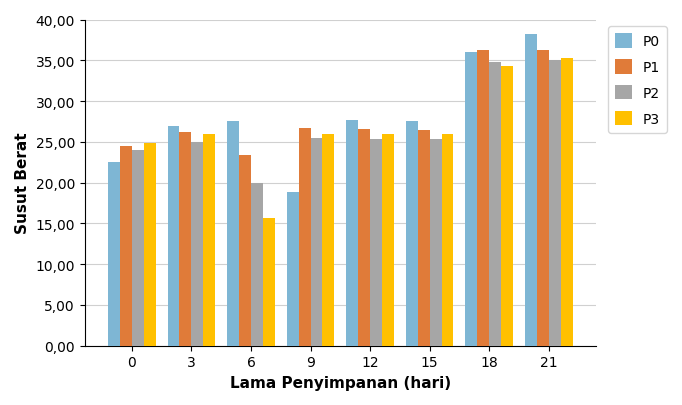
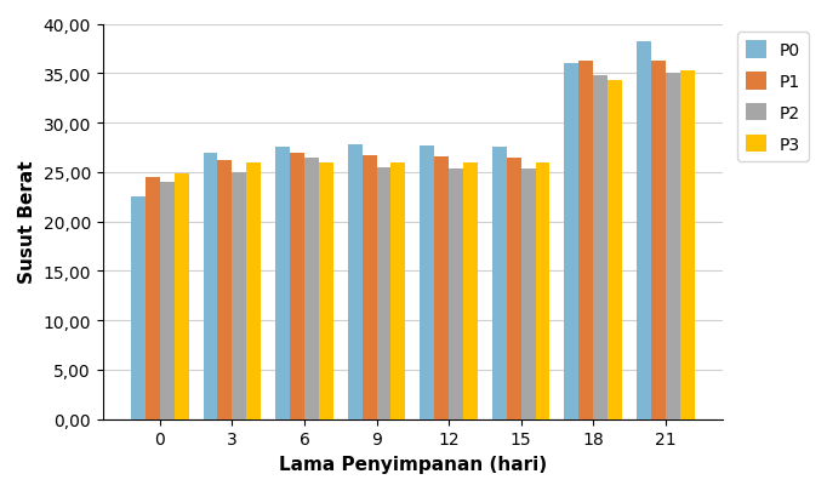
P1/6: 23,4 -> 27,0
P2/6: 20,0 -> 26,5
P3/6: 15,6 -> 26,0
P0/9: 18,8 -> 27,8
